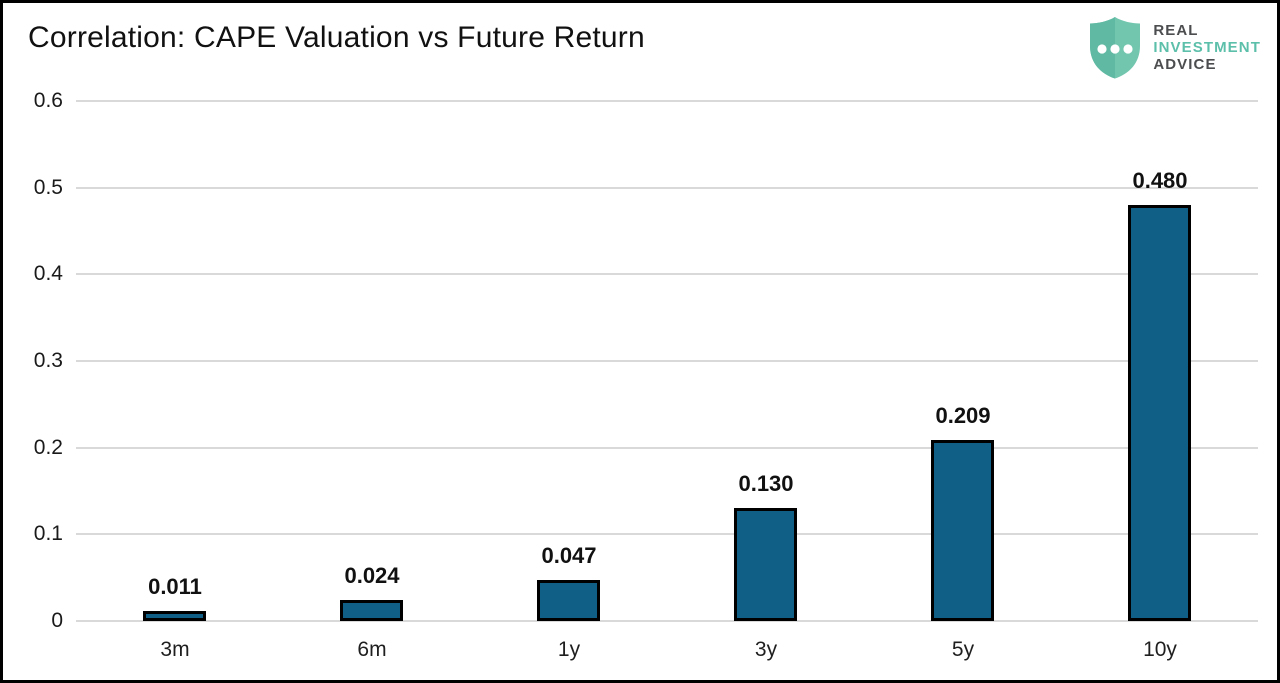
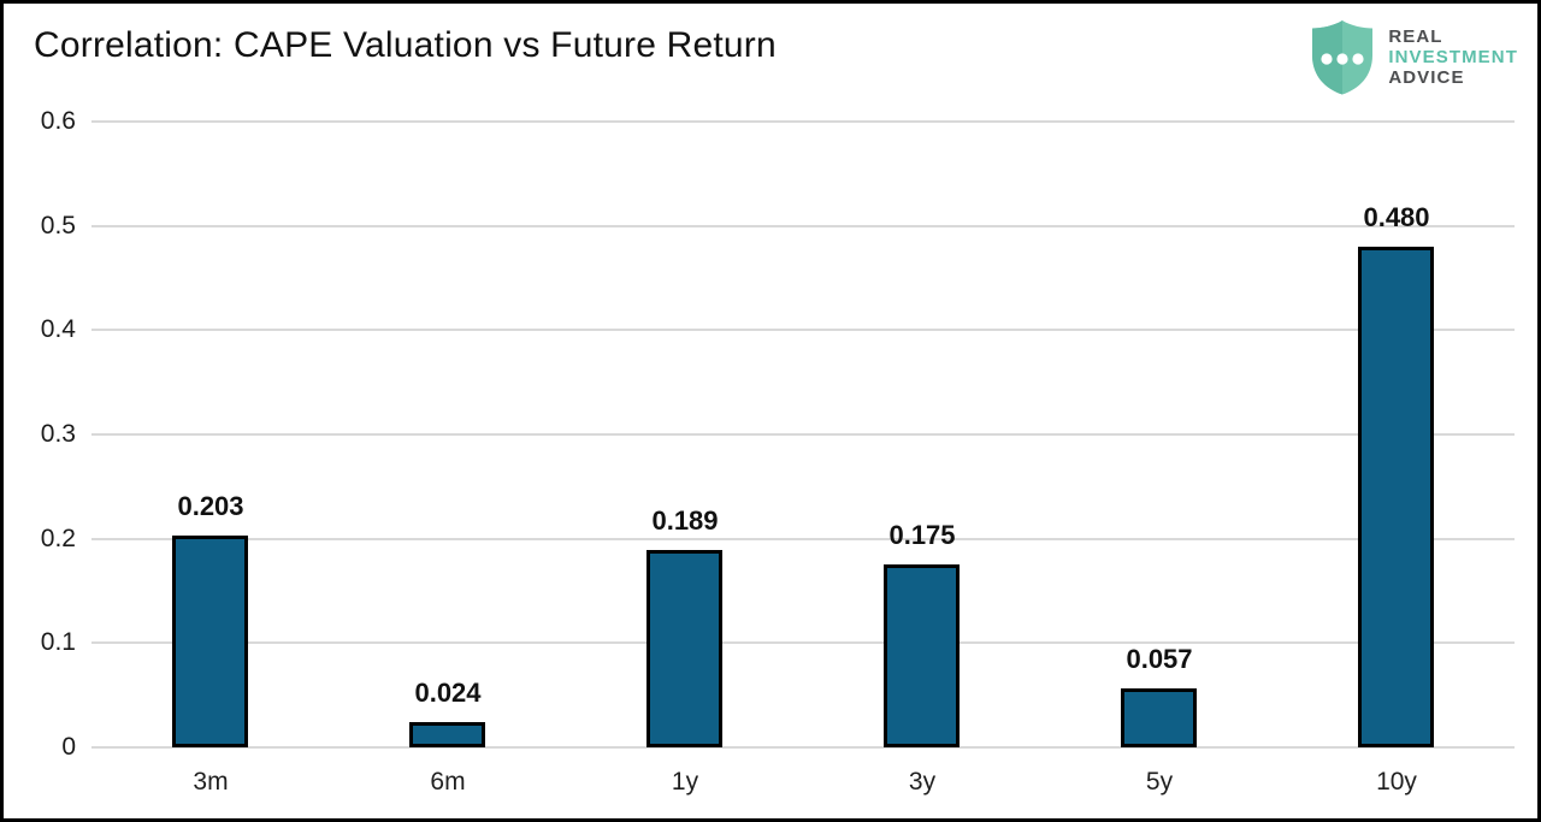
3m: 0.011 -> 0.203
1y: 0.047 -> 0.189
3y: 0.130 -> 0.175
5y: 0.209 -> 0.057
